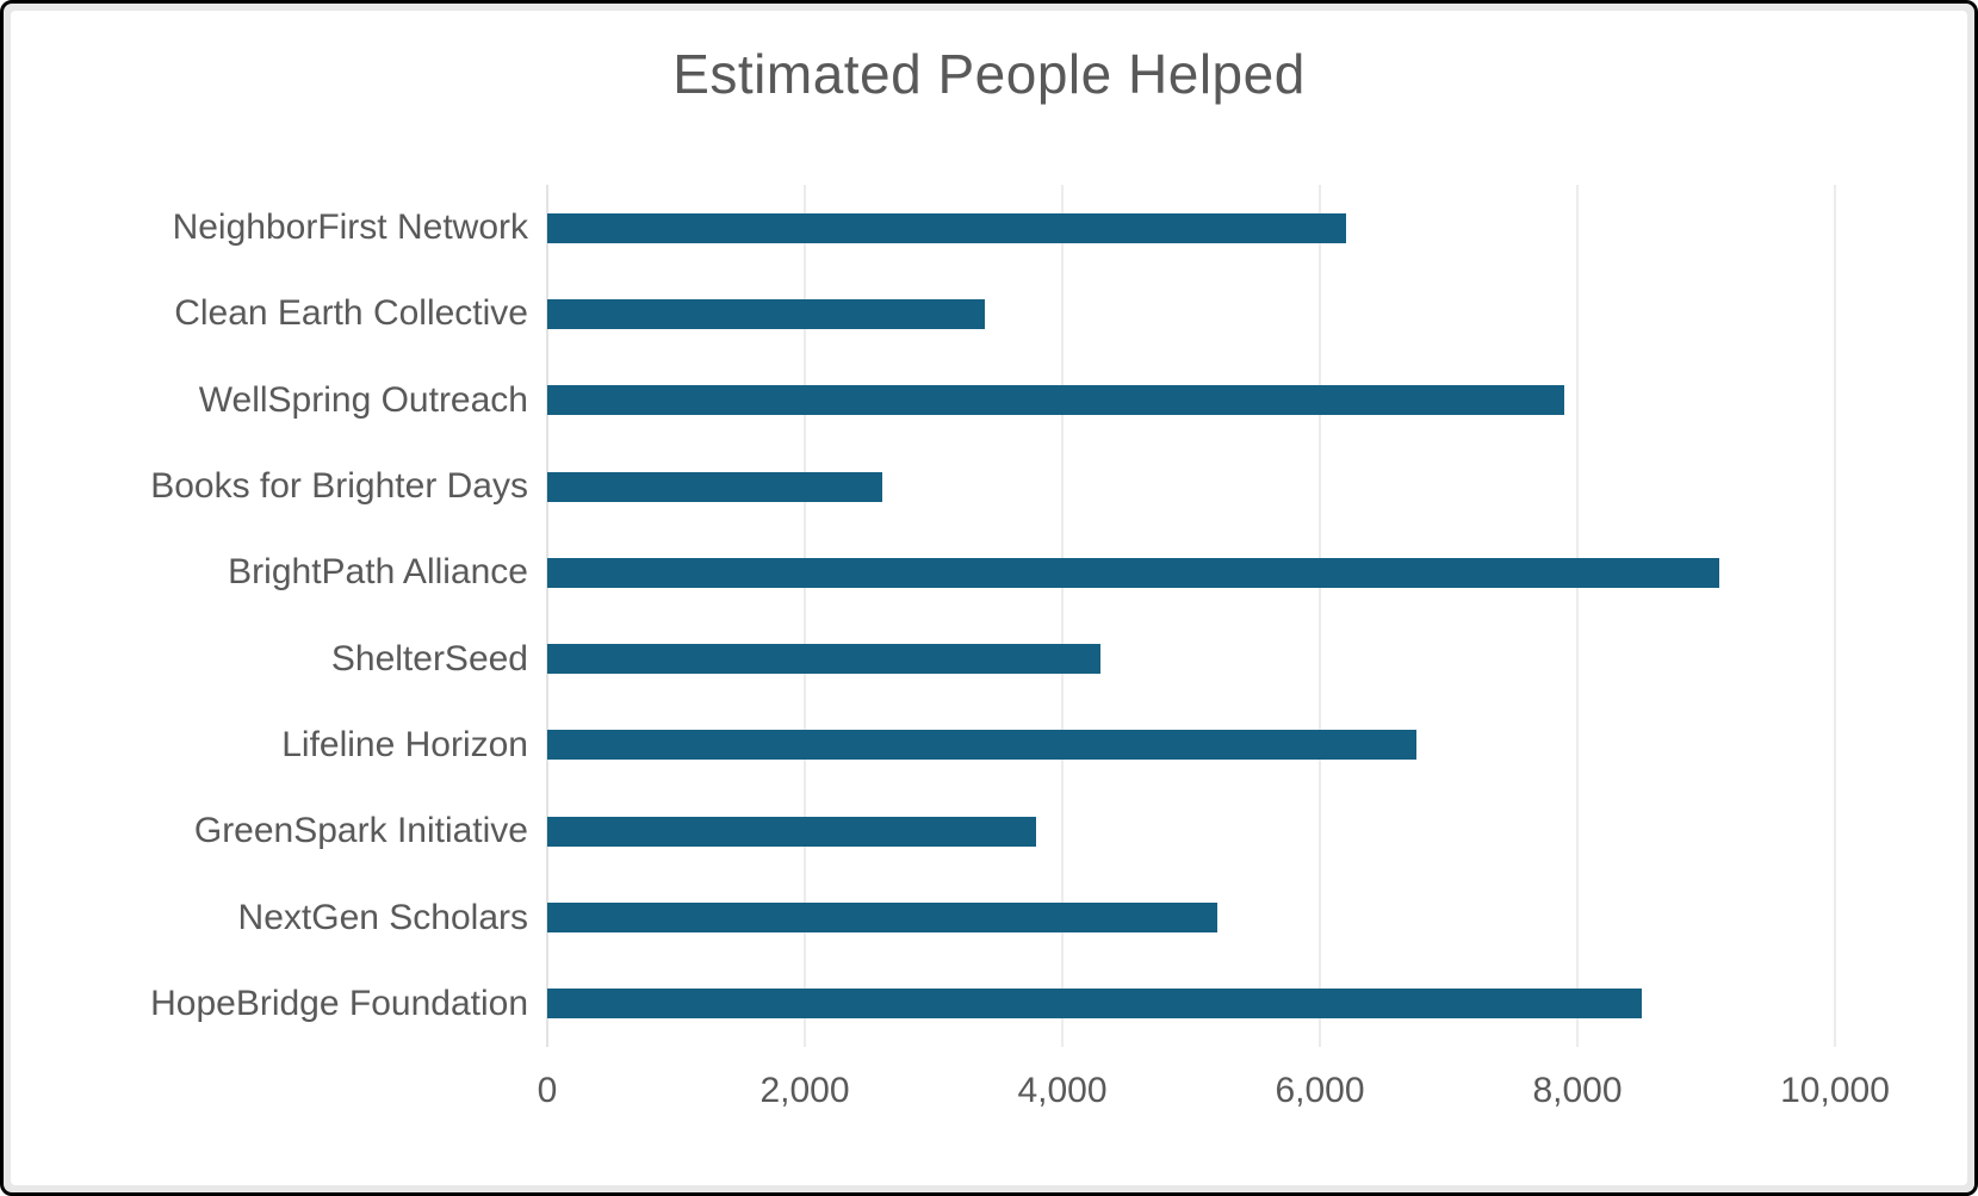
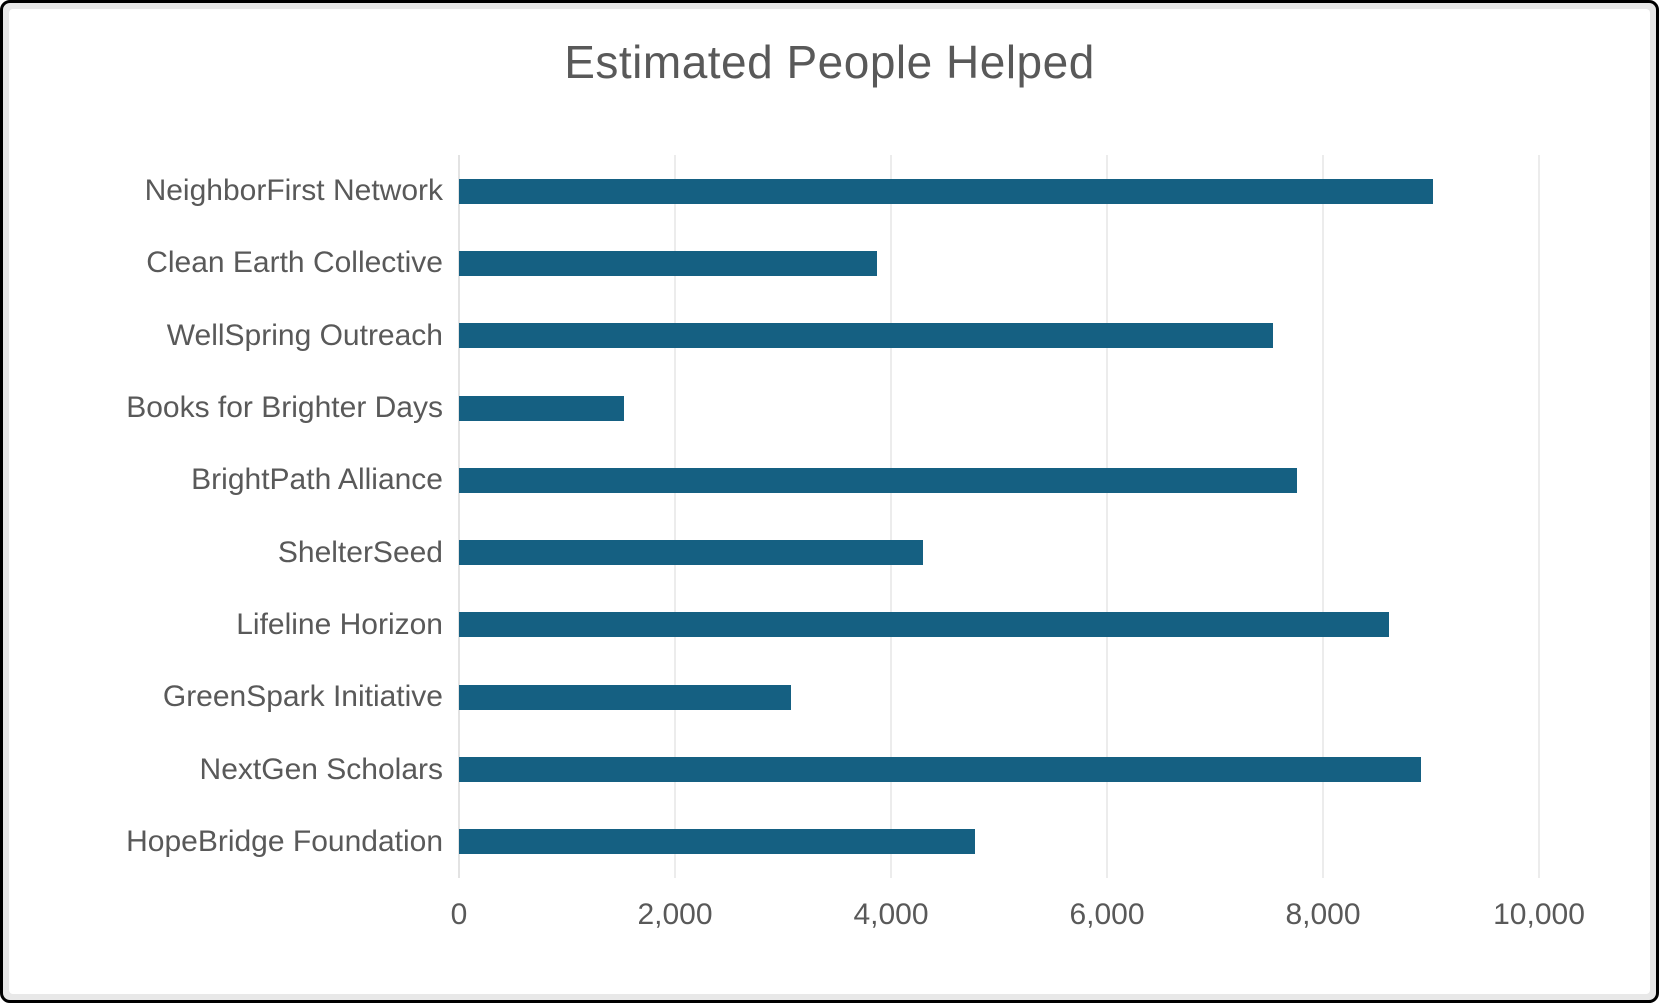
NeighborFirst Network: 6200 -> 9020
Clean Earth Collective: 3400 -> 3870
WellSpring Outreach: 7900 -> 7540
Books for Brighter Days: 2600 -> 1530
BrightPath Alliance: 9100 -> 7760
Lifeline Horizon: 6750 -> 8610
GreenSpark Initiative: 3800 -> 3070
NextGen Scholars: 5200 -> 8910
HopeBridge Foundation: 8500 -> 4780
